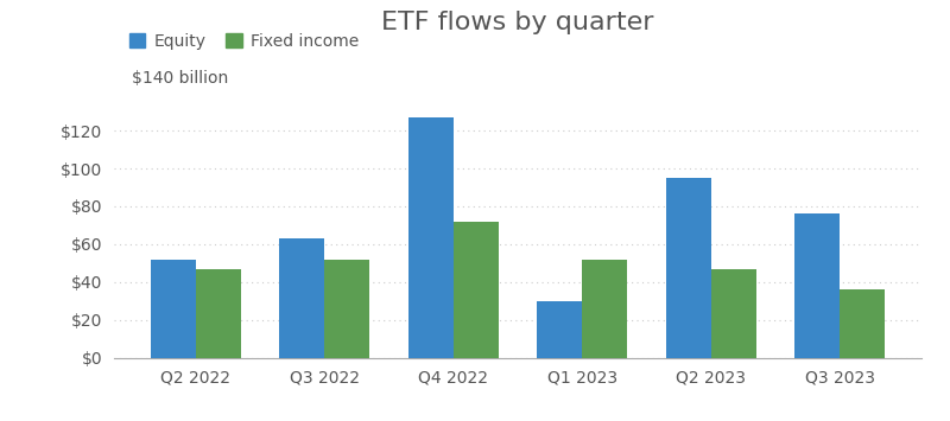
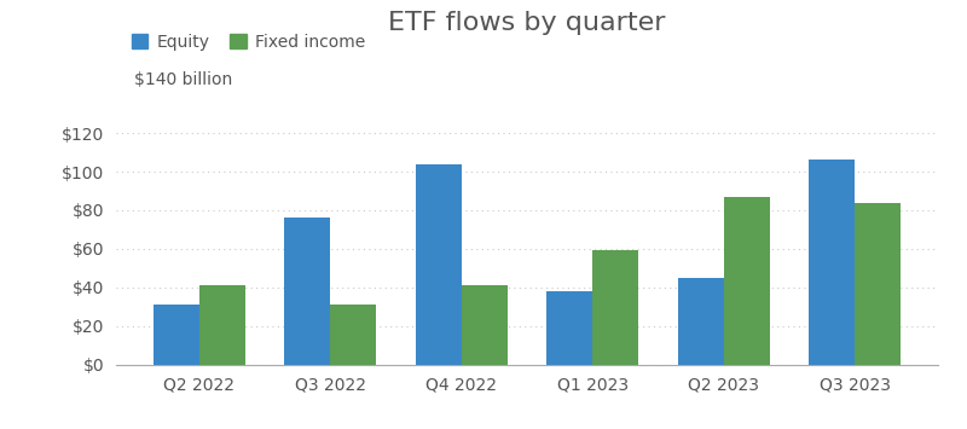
Equity/Q2 2022: $52 -> $31
Fixed income/Q2 2022: $47 -> $41
Equity/Q3 2022: $63 -> $76
Fixed income/Q3 2022: $52 -> $31
Equity/Q4 2022: $127 -> $104
Fixed income/Q4 2022: $72 -> $41
Equity/Q1 2023: $30 -> $38
Fixed income/Q1 2023: $52 -> $59
Equity/Q2 2023: $95 -> $45
Fixed income/Q2 2023: $47 -> $87
Equity/Q3 2023: $76 -> $106
Fixed income/Q3 2023: $36 -> $84
